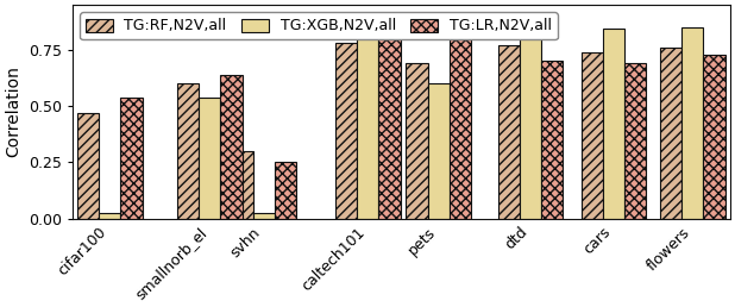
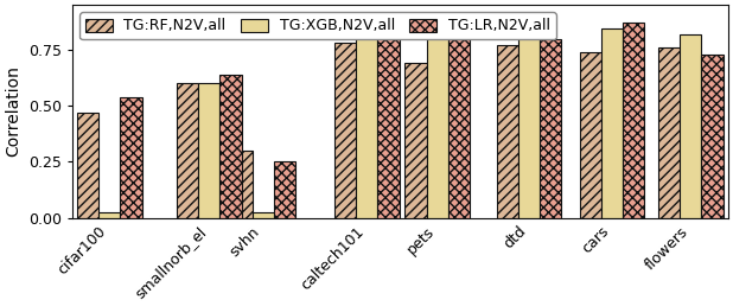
TG:XGB,N2V,all/smallnorb_el: 0.54 -> 0.60
TG:XGB,N2V,all/pets: 0.60 -> 0.81
TG:LR,N2V,all/dtd: 0.70 -> 0.80
TG:LR,N2V,all/cars: 0.69 -> 0.87
TG:XGB,N2V,all/flowers: 0.85 -> 0.82
